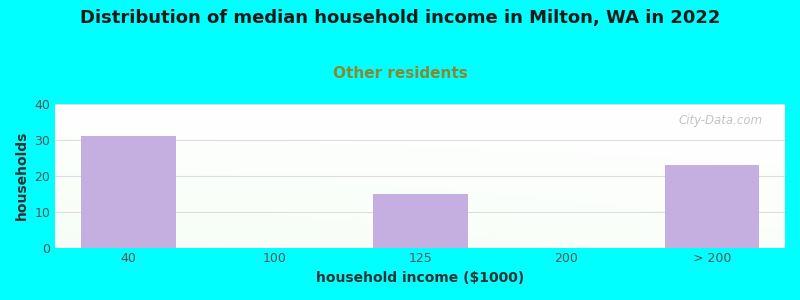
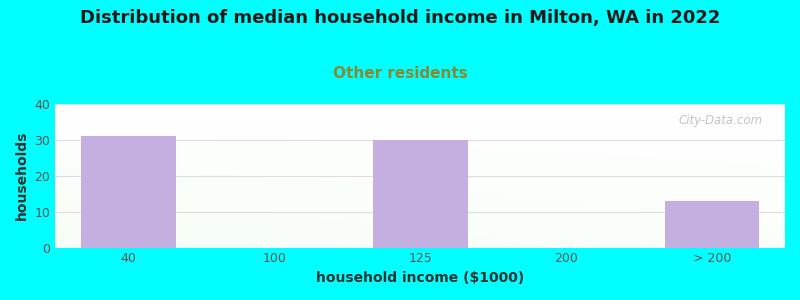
125: 15 -> 30
> 200: 23 -> 13
